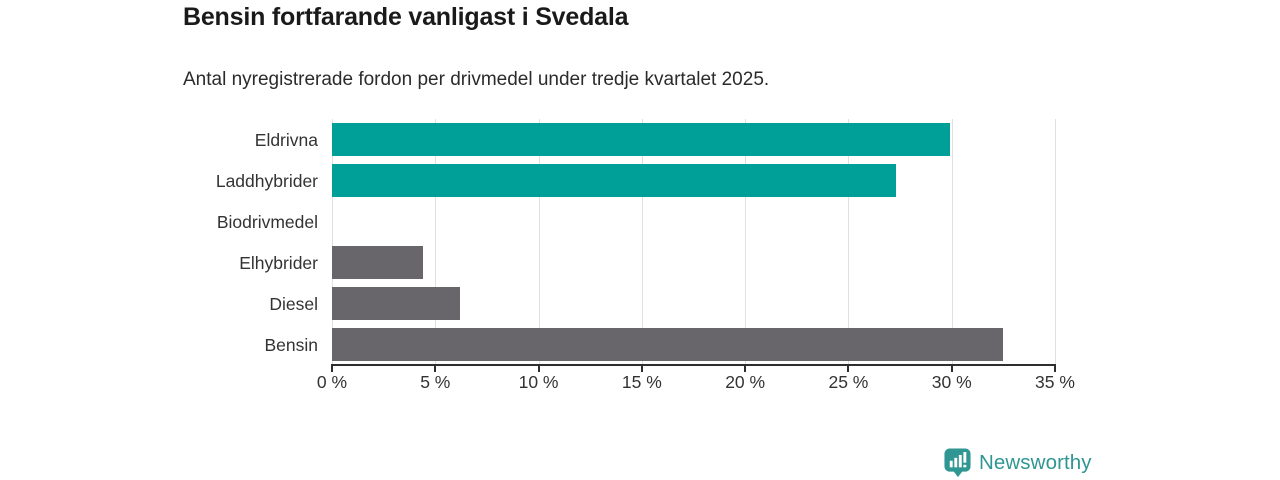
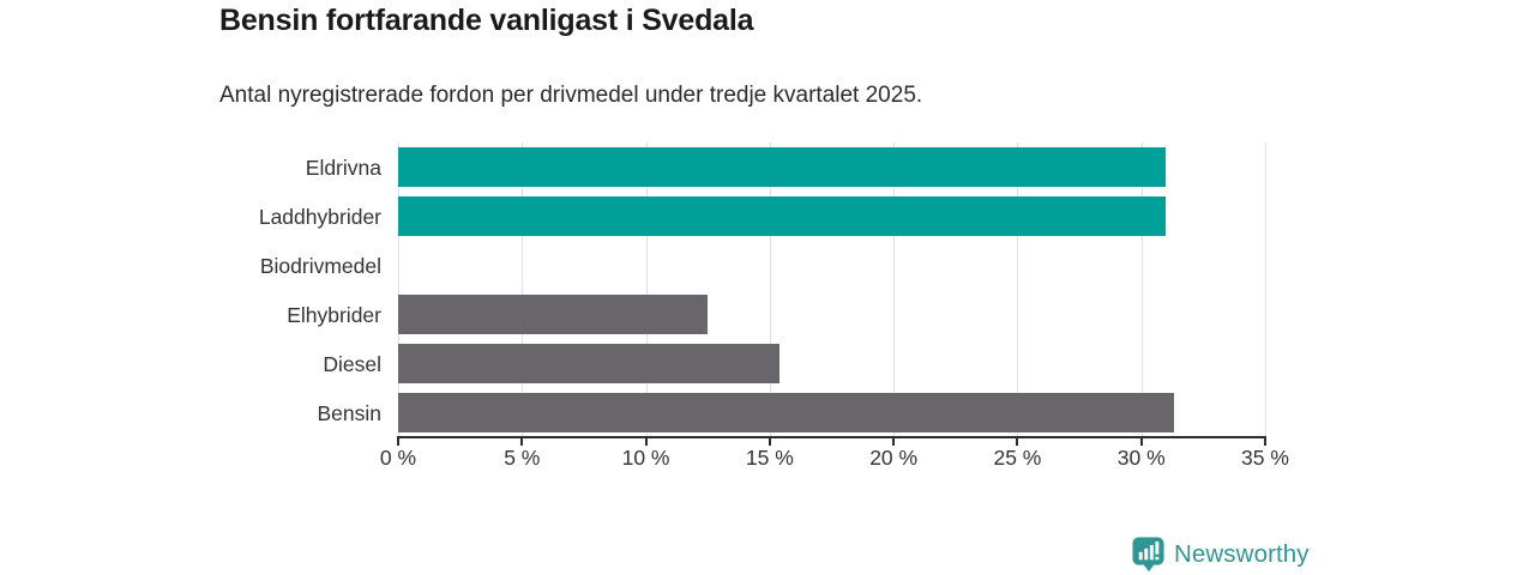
Eldrivna: 29.9% -> 31.0%
Laddhybrider: 27.3% -> 31.0%
Elhybrider: 4.4% -> 12.5%
Diesel: 6.2% -> 15.4%
Bensin: 32.5% -> 31.3%
